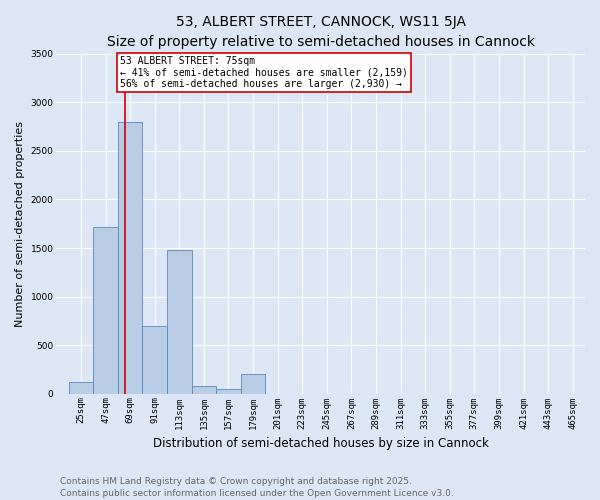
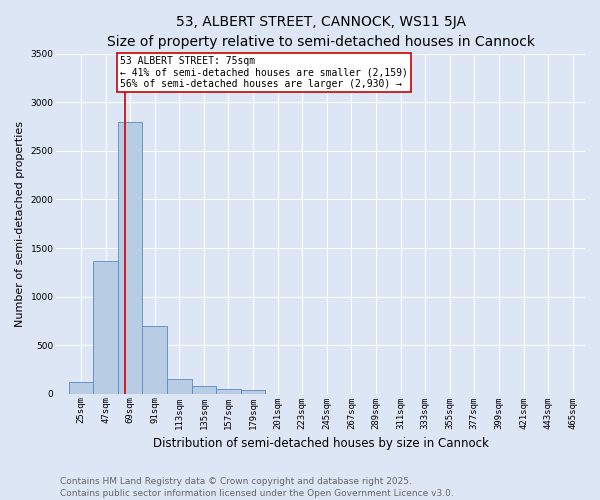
47sqm: 1720 -> 1370
113sqm: 1480 -> 160
179sqm: 200 -> 40
